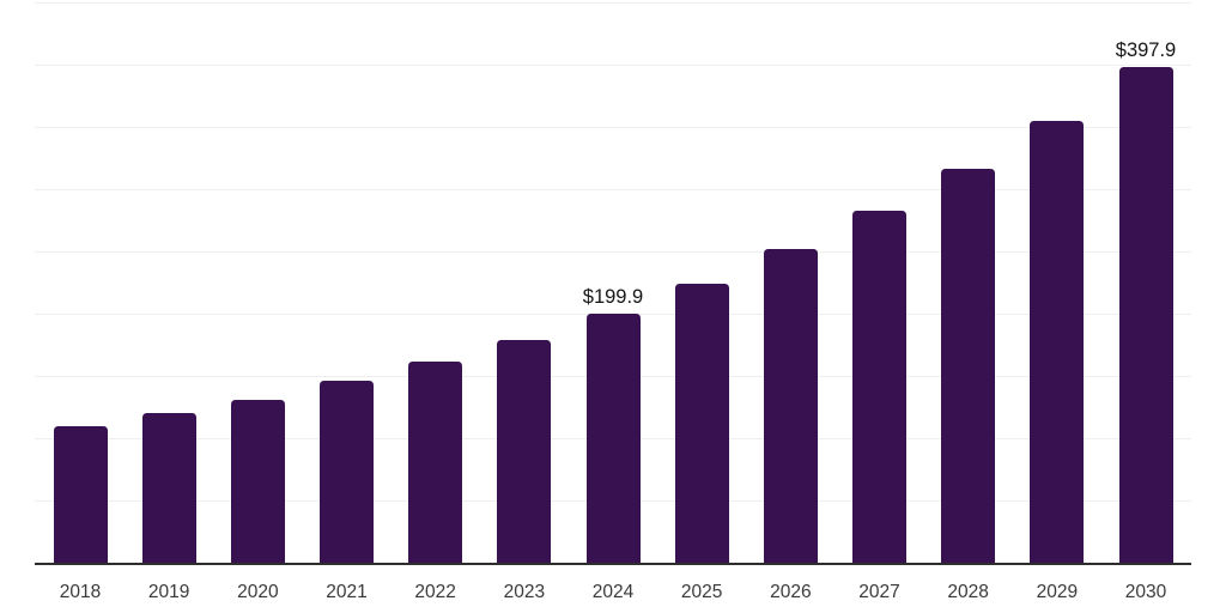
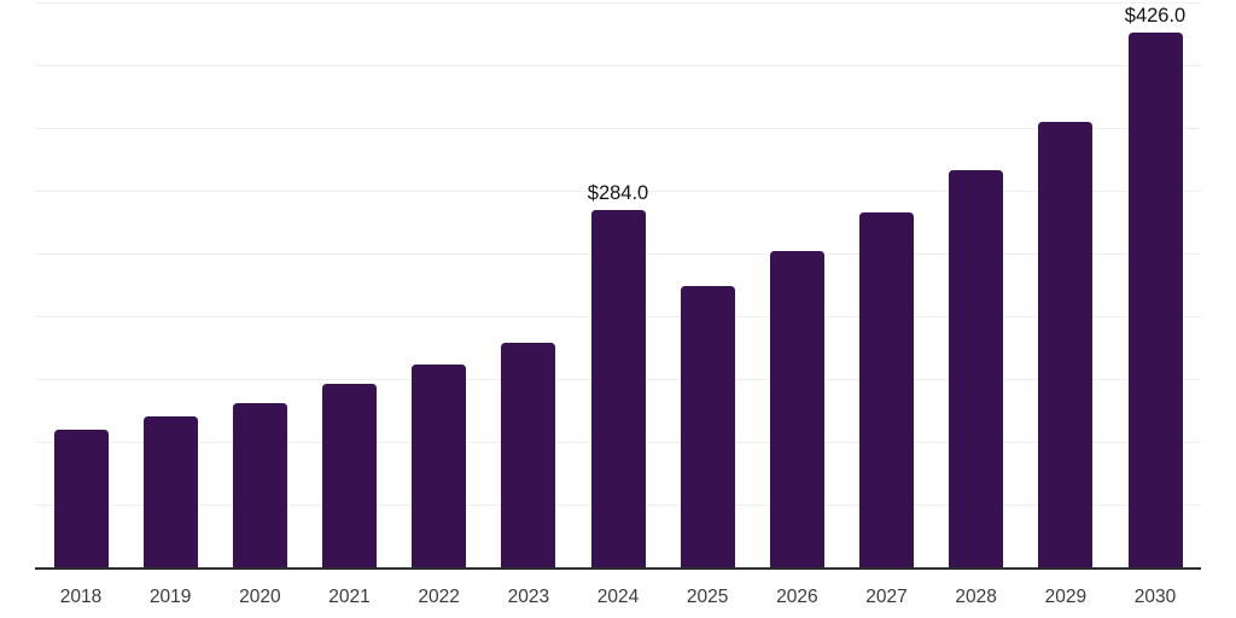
2024: $199.9 -> $284.0
2030: $397.9 -> $426.0
